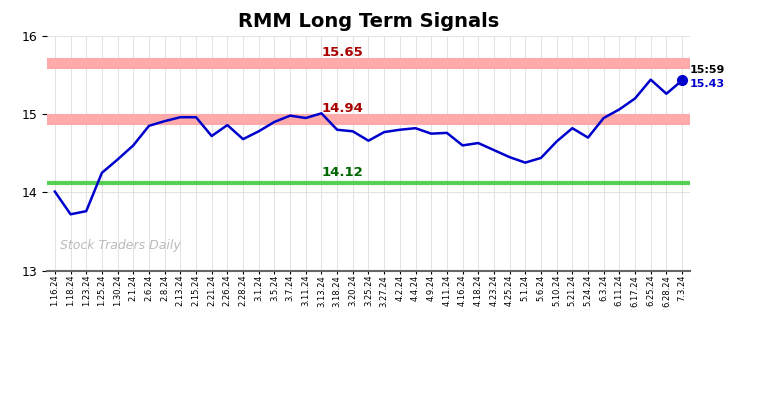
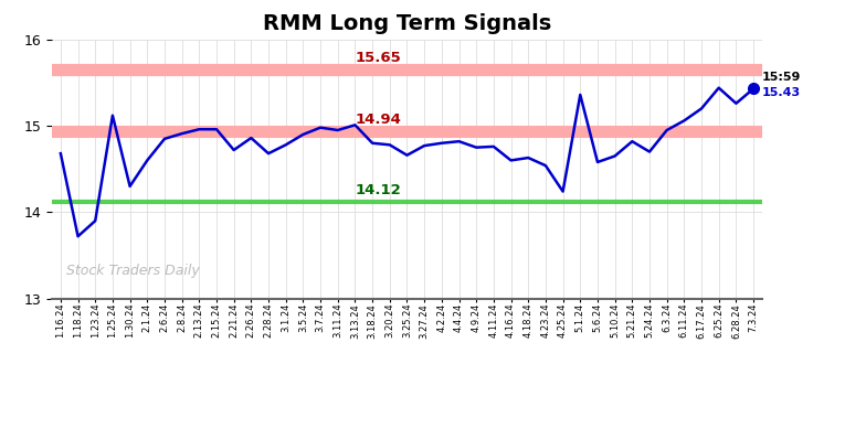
1.16.24: 14.01 -> 14.68
1.23.24: 13.76 -> 13.90
1.25.24: 14.25 -> 15.12
1.30.24: 14.42 -> 14.30
4.25.24: 14.45 -> 14.24
5.1.24: 14.38 -> 15.36
5.6.24: 14.44 -> 14.58
